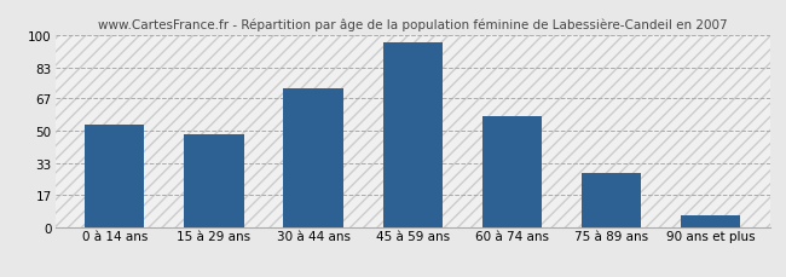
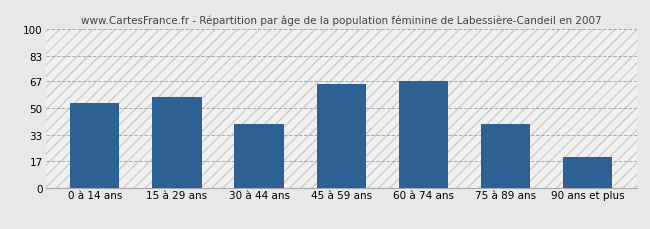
15 à 29 ans: 48 -> 57
30 à 44 ans: 72 -> 40
45 à 59 ans: 96 -> 65
60 à 74 ans: 58 -> 67
75 à 89 ans: 28 -> 40
90 ans et plus: 6 -> 19
